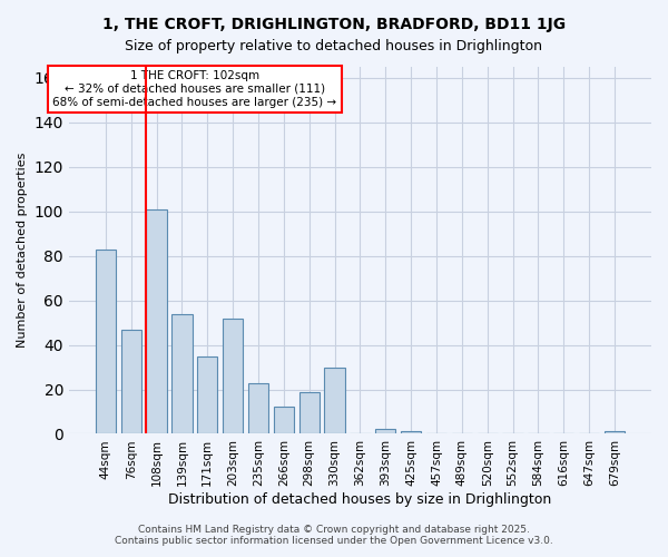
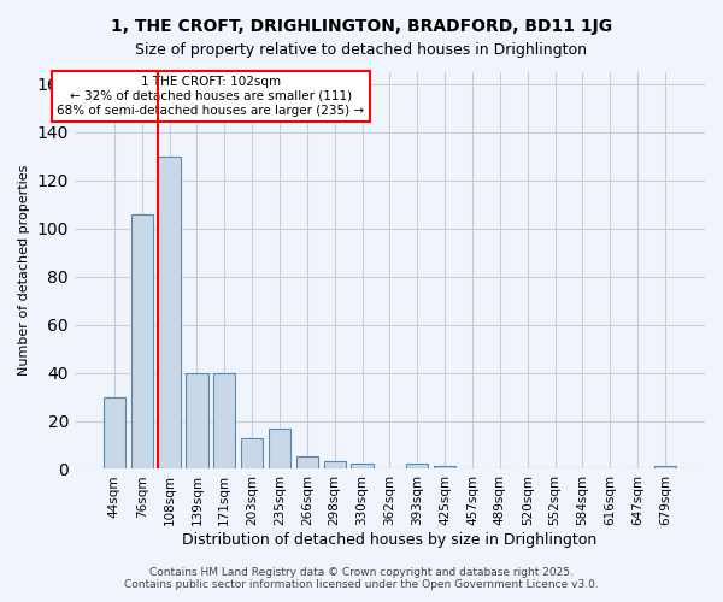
44sqm: 83 -> 30
76sqm: 47 -> 106
108sqm: 101 -> 130
139sqm: 54 -> 40
171sqm: 35 -> 40
203sqm: 52 -> 13
235sqm: 23 -> 17
266sqm: 12 -> 5
298sqm: 19 -> 3
330sqm: 30 -> 2
